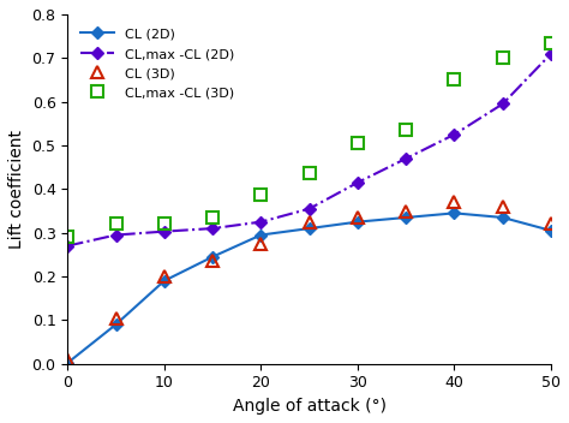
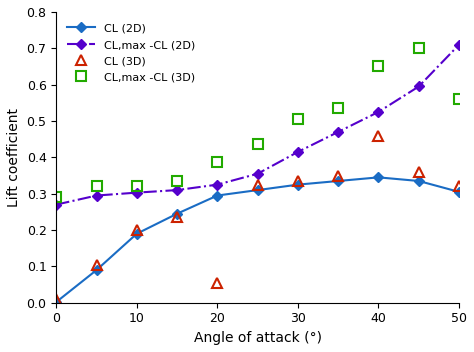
CL (3D)/20: 0.275 -> 0.055
CL (3D)/40: 0.370 -> 0.460
CL,max -CL (3D)/50: 0.735 -> 0.560
